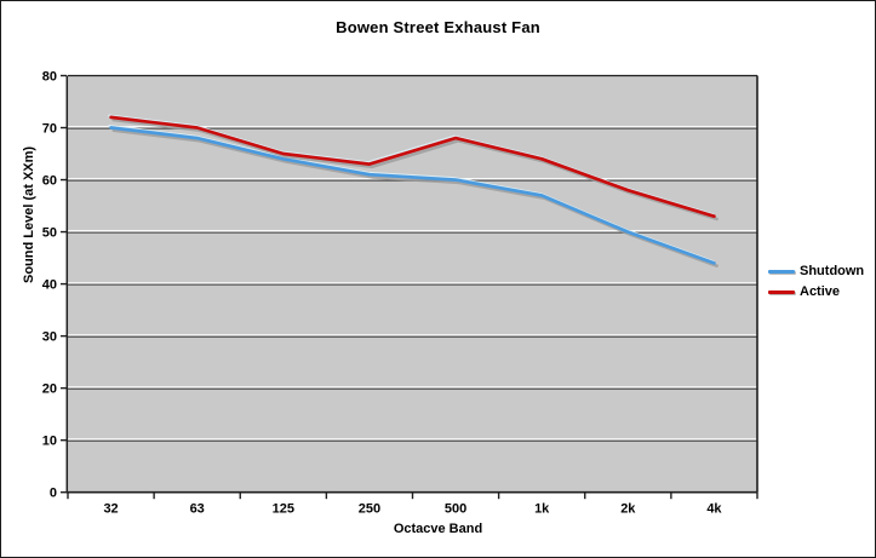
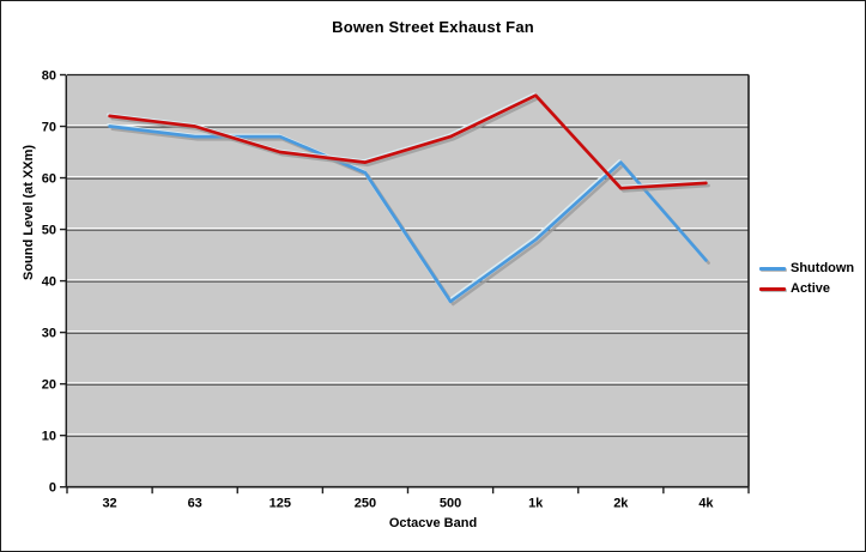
Shutdown/125: 64 -> 68
Shutdown/500: 60 -> 36
Shutdown/1k: 57 -> 48
Active/1k: 64 -> 76
Shutdown/2k: 50 -> 63
Active/4k: 53 -> 59
